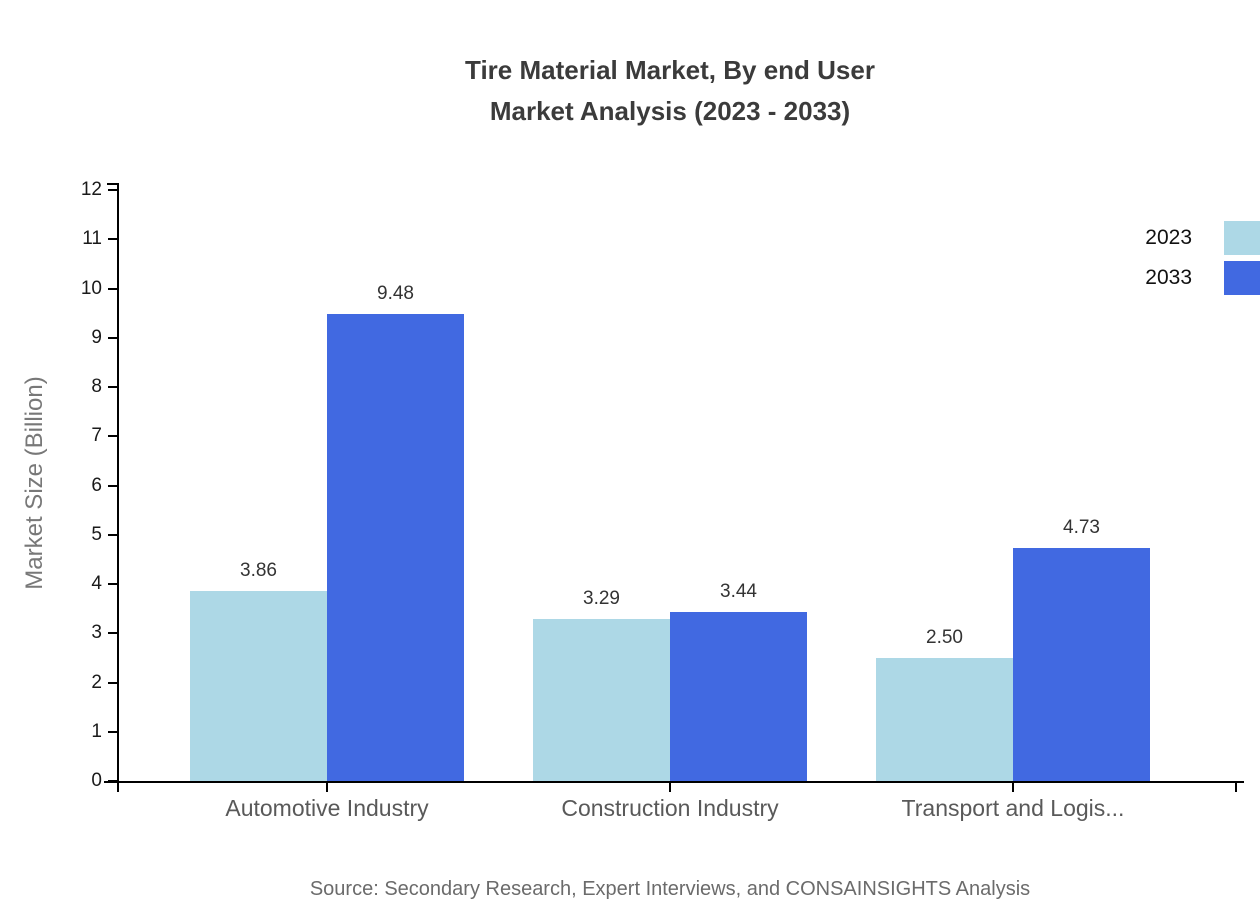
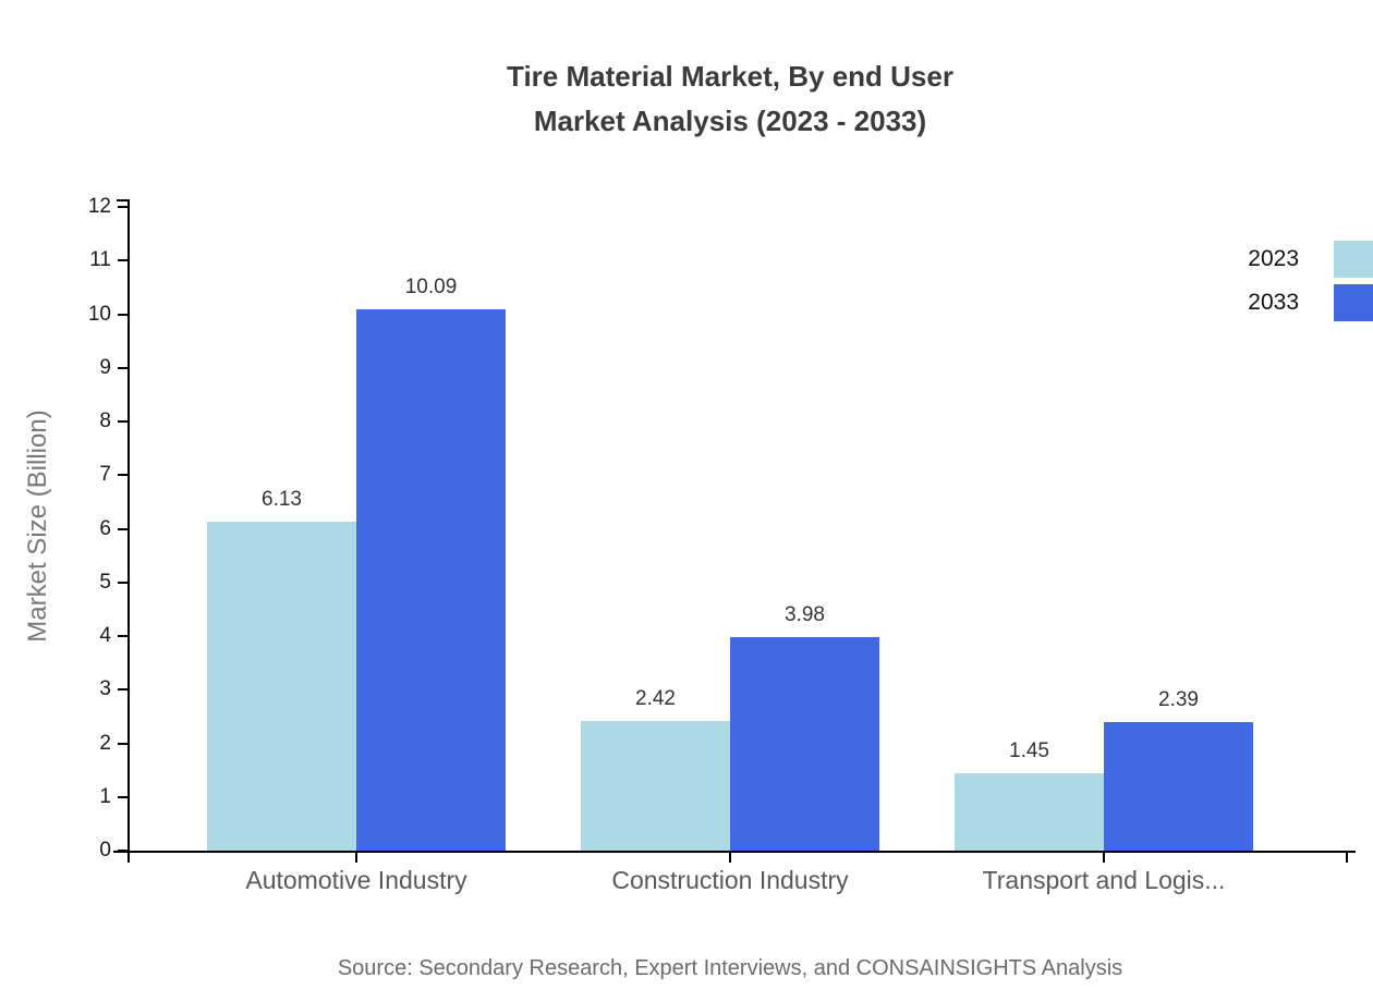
2023/Automotive Industry: 3.86 -> 6.13
2033/Automotive Industry: 9.48 -> 10.09
2023/Construction Industry: 3.29 -> 2.42
2033/Construction Industry: 3.44 -> 3.98
2023/Transport and Logis...: 2.50 -> 1.45
2033/Transport and Logis...: 4.73 -> 2.39
